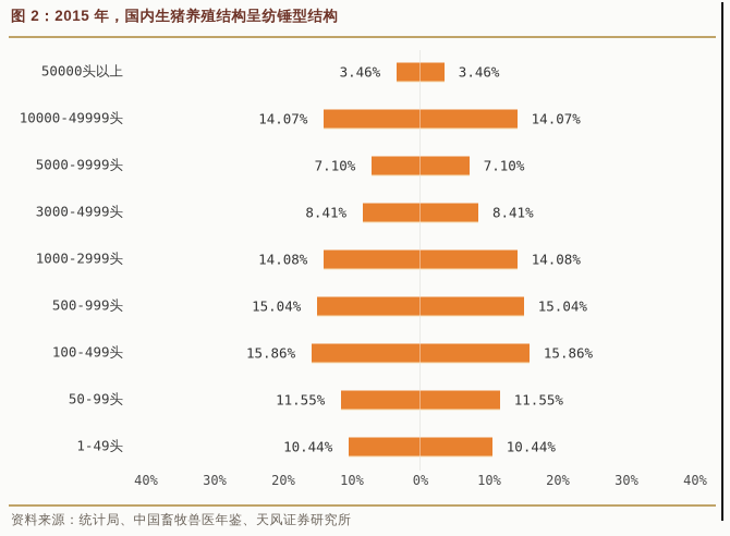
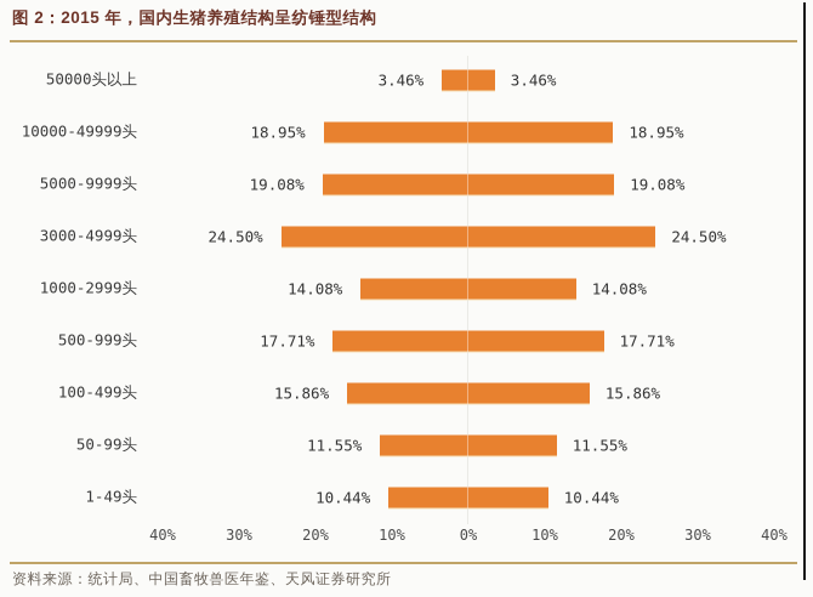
10000-49999头: 14.07% -> 18.95%
5000-9999头: 7.10% -> 19.08%
3000-4999头: 8.41% -> 24.50%
500-999头: 15.04% -> 17.71%
